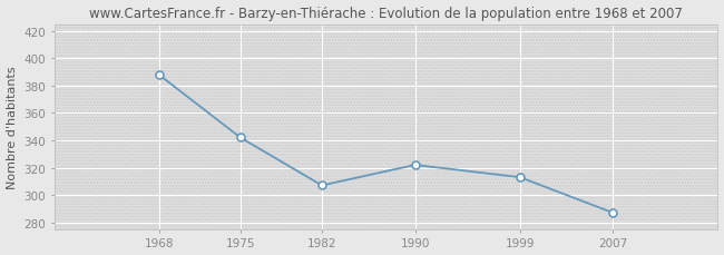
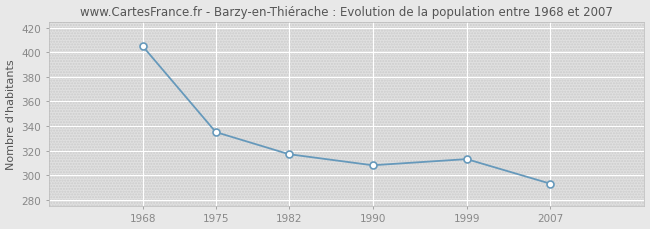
1968: 388 -> 405
1975: 342 -> 335
1982: 307 -> 317
1990: 322 -> 308
2007: 287 -> 293
